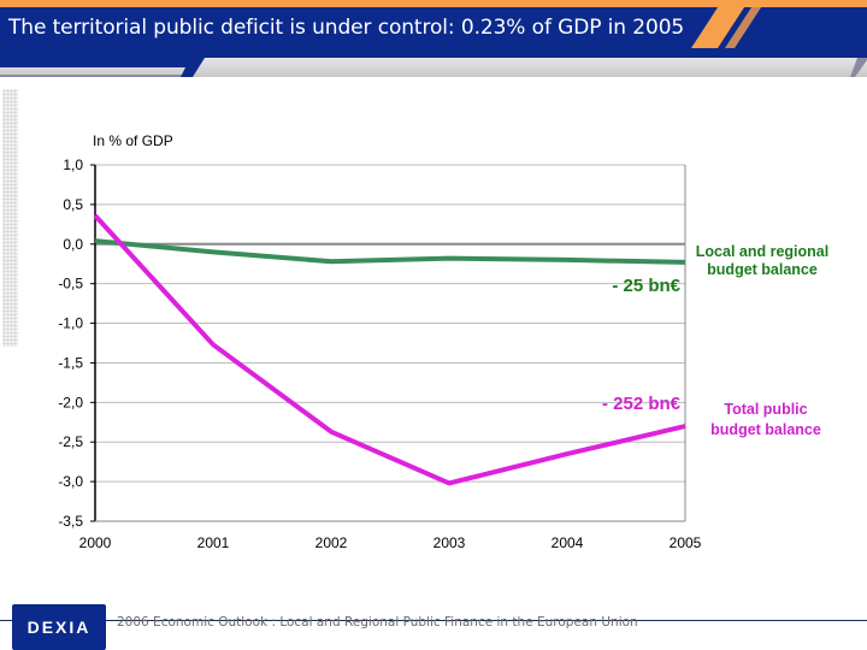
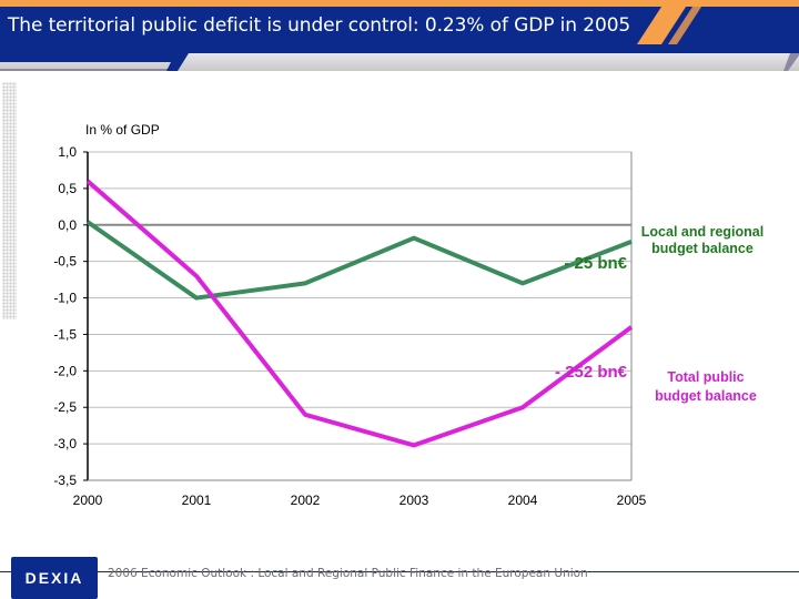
Total public budget balance/2000: 0,4 -> 0,6
Local and regional budget balance/2001: -0,1 -> -1,0
Total public budget balance/2001: -1,3 -> -0,7
Local and regional budget balance/2002: -0,2 -> -0,8
Total public budget balance/2002: -2,4 -> -2,6
Local and regional budget balance/2004: -0,2 -> -0,8
Total public budget balance/2004: -2,6 -> -2,5
Total public budget balance/2005: -2,3 -> -1,4
